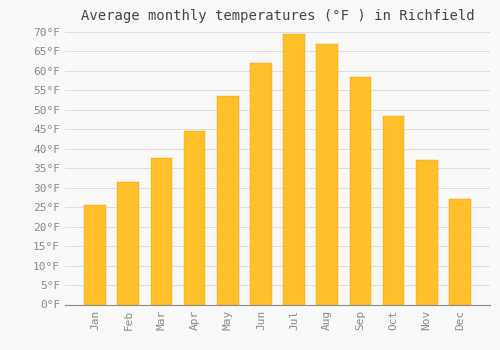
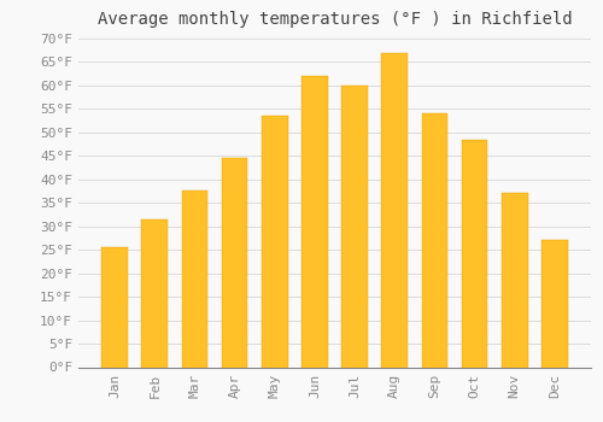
Jul: 69.5°F -> 60.0°F
Sep: 58.5°F -> 54.0°F
